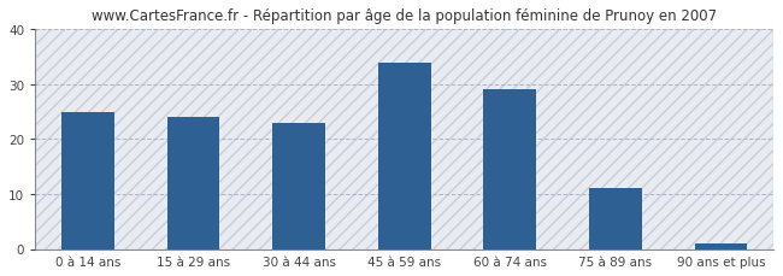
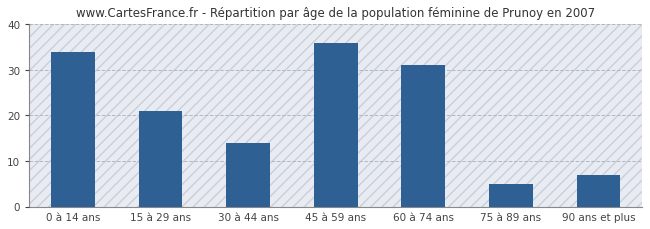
0 à 14 ans: 25 -> 34
15 à 29 ans: 24 -> 21
30 à 44 ans: 23 -> 14
45 à 59 ans: 34 -> 36
60 à 74 ans: 29 -> 31
75 à 89 ans: 11 -> 5
90 ans et plus: 1 -> 7
